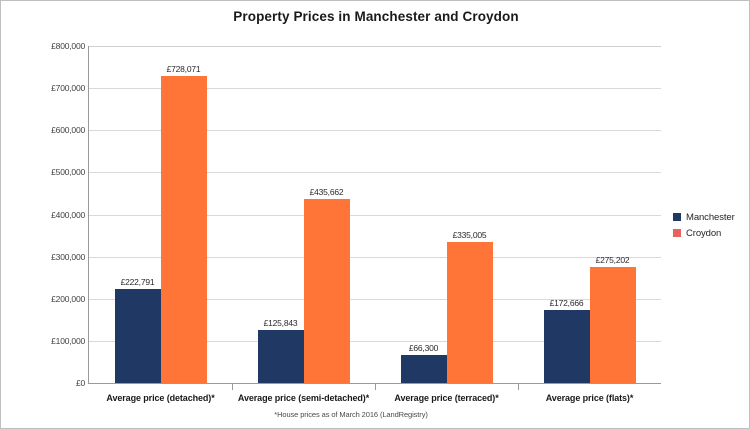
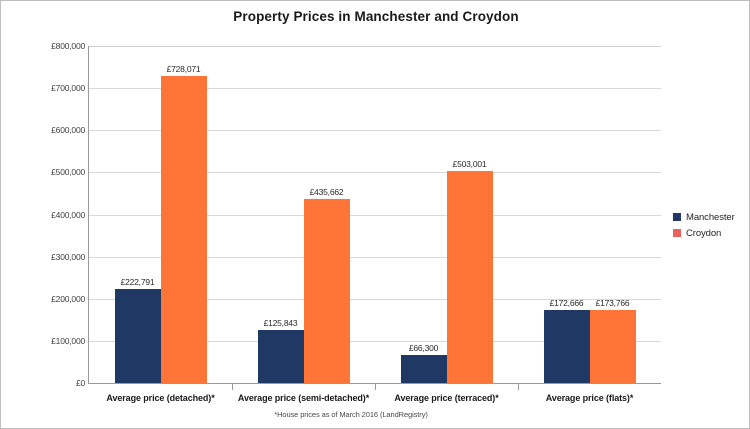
Croydon/Average price (terraced)*: £335,005 -> £503,001
Croydon/Average price (flats)*: £275,202 -> £173,766
